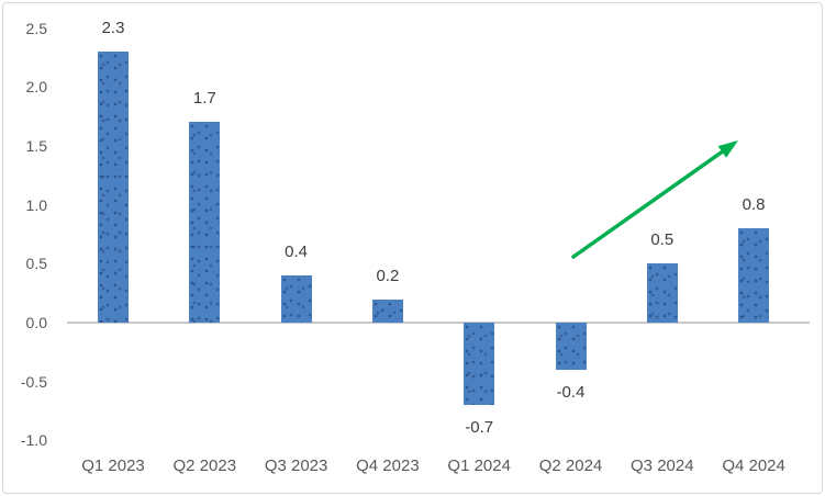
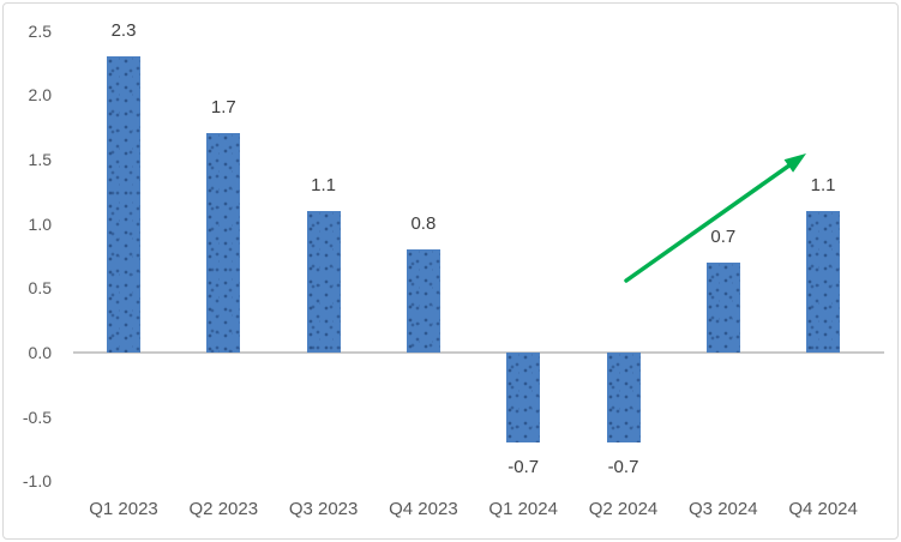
Q3 2023: 0.4 -> 1.1
Q4 2023: 0.2 -> 0.8
Q2 2024: -0.4 -> -0.7
Q3 2024: 0.5 -> 0.7
Q4 2024: 0.8 -> 1.1
